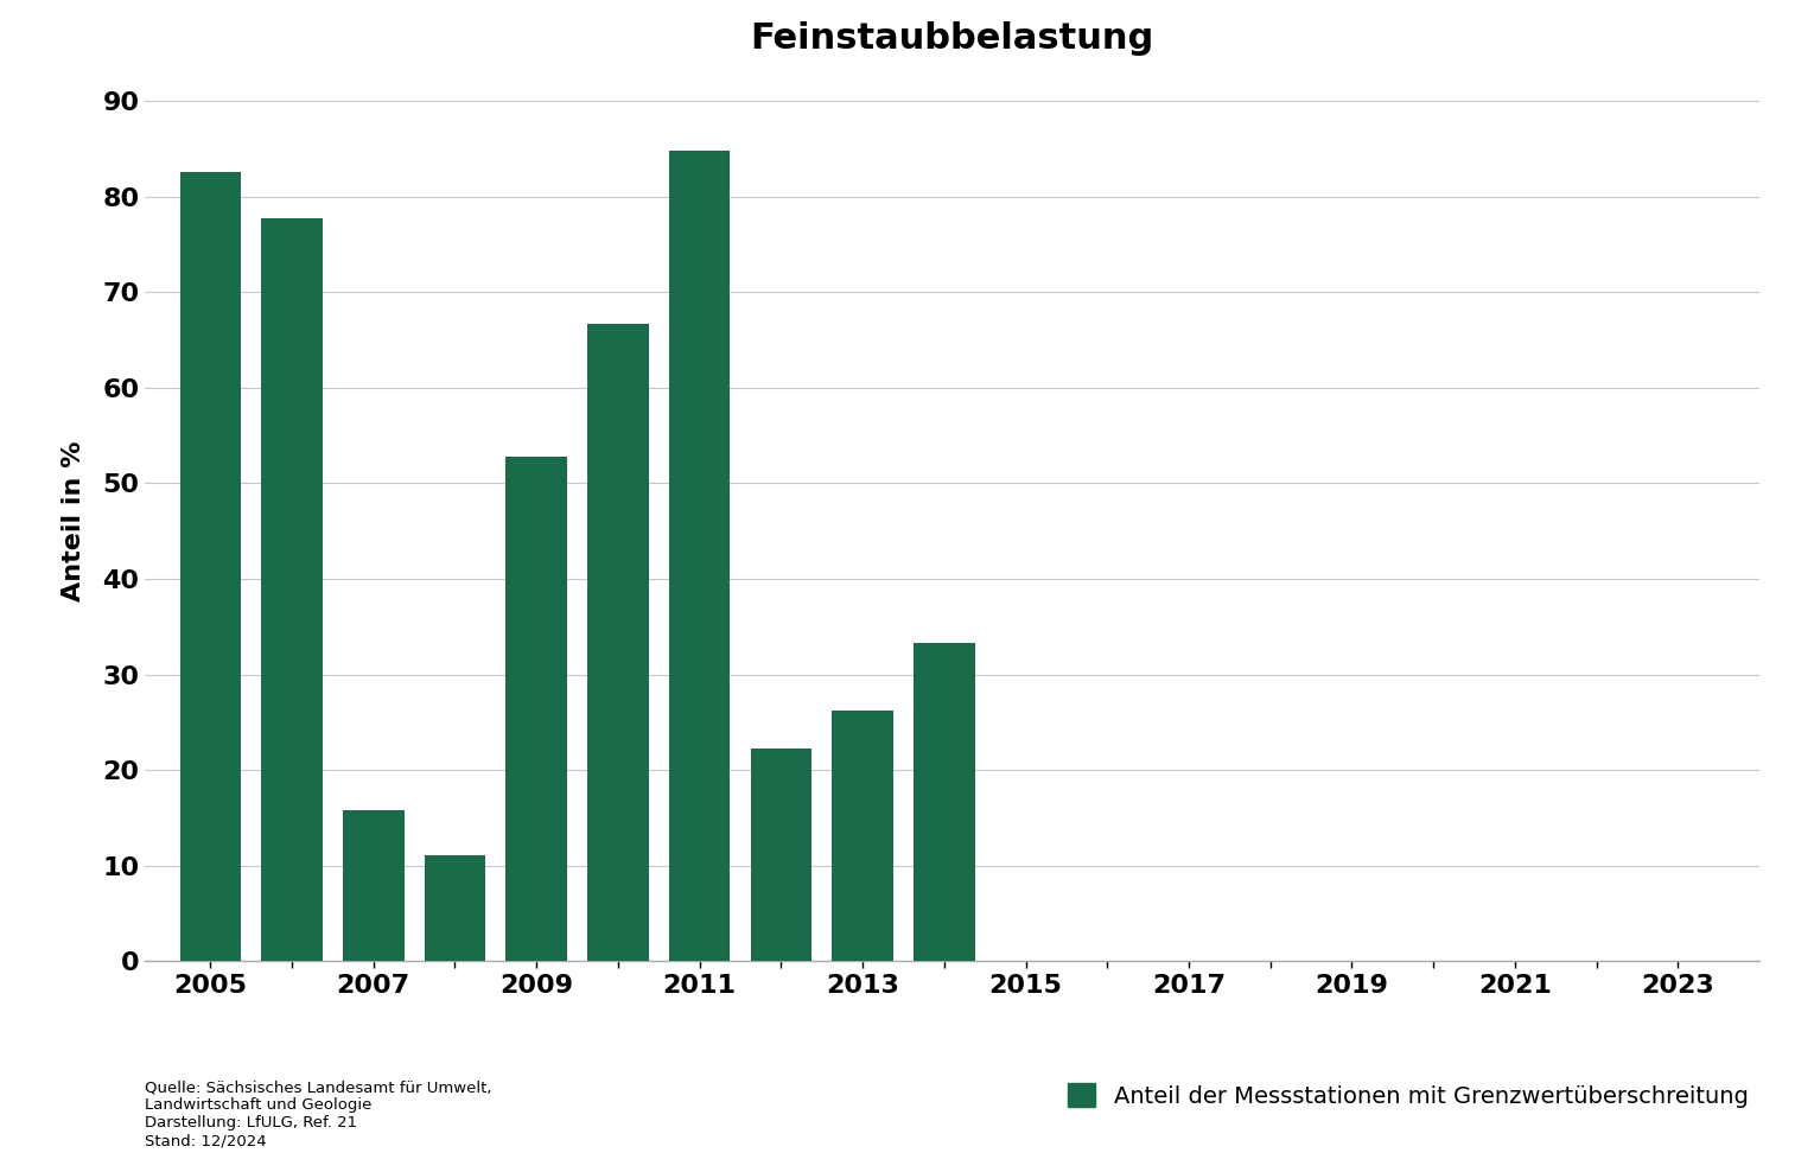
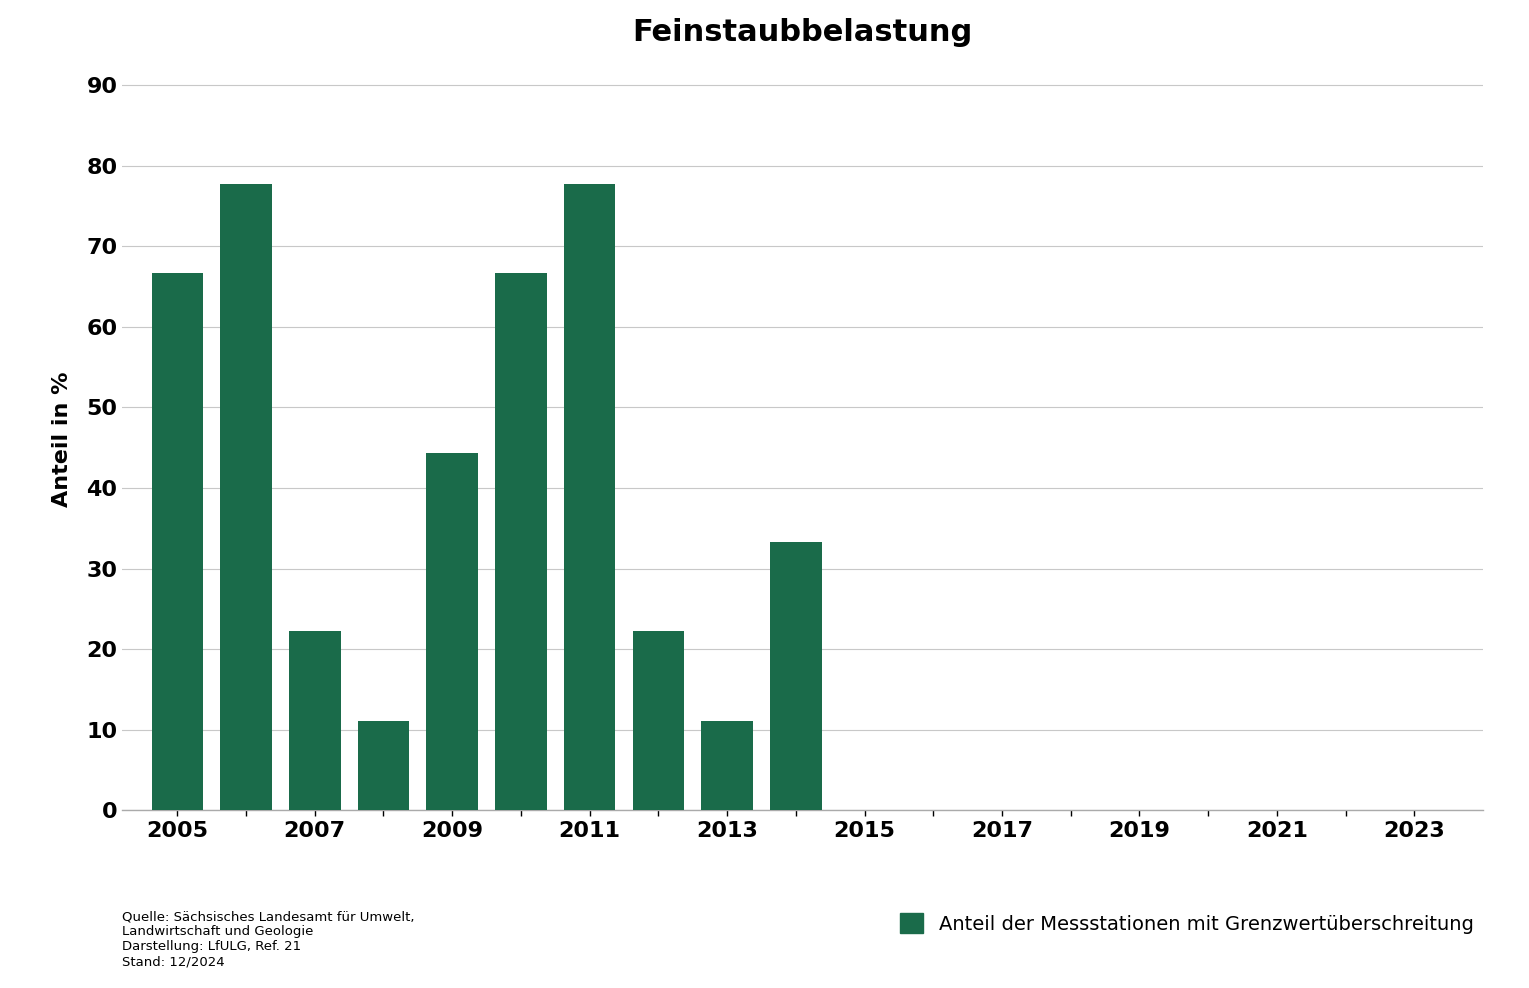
2005: 82.6 -> 66.7
2007: 15.8 -> 22.2
2009: 52.8 -> 44.4
2011: 84.8 -> 77.8
2013: 26.2 -> 11.1
